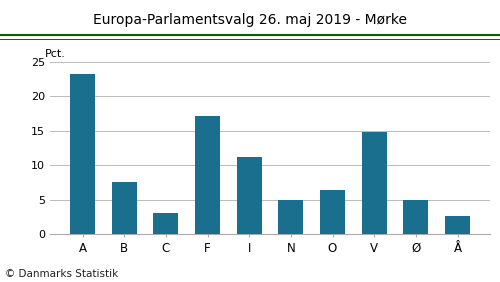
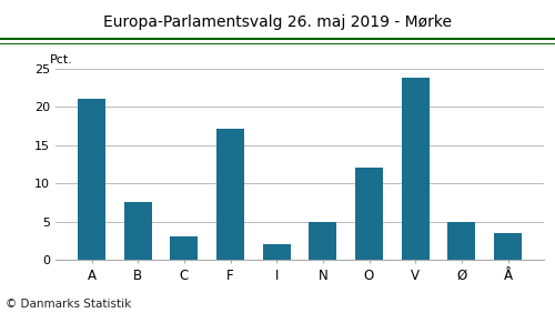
A: 23.2 -> 21.1
I: 11.2 -> 2.0
O: 6.4 -> 12.1
V: 14.8 -> 23.9
Å: 2.6 -> 3.5
